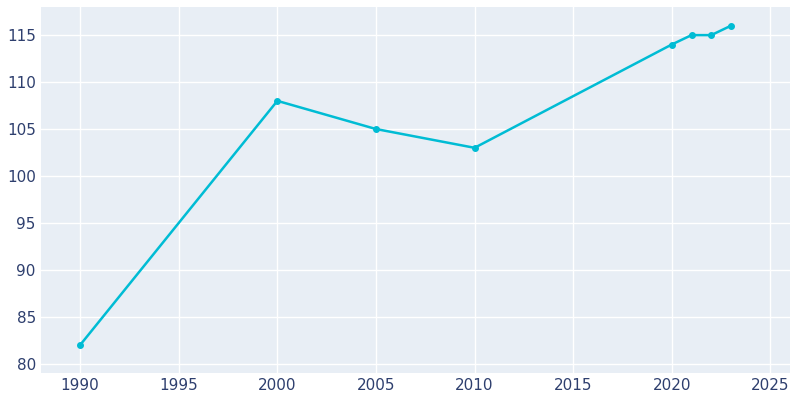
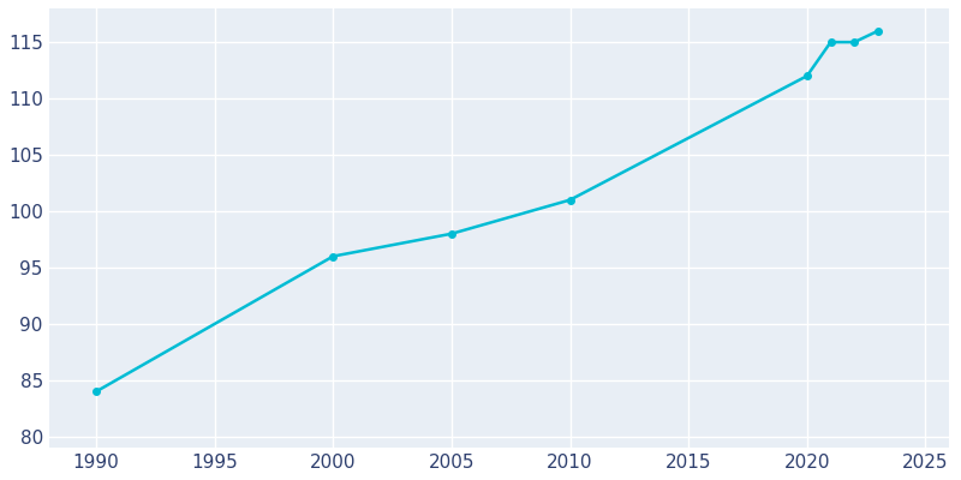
1990: 82 -> 84
2000: 108 -> 96
2005: 105 -> 98
2010: 103 -> 101
2020: 114 -> 112
